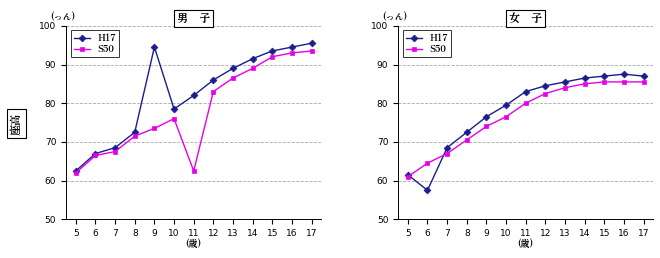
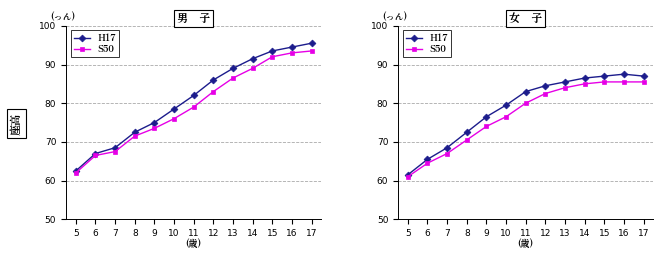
男 子/H17/9: 94.5 -> 75.0
男 子/S50/11: 62.5 -> 79.0
女 子/H17/6: 57.5 -> 65.5
